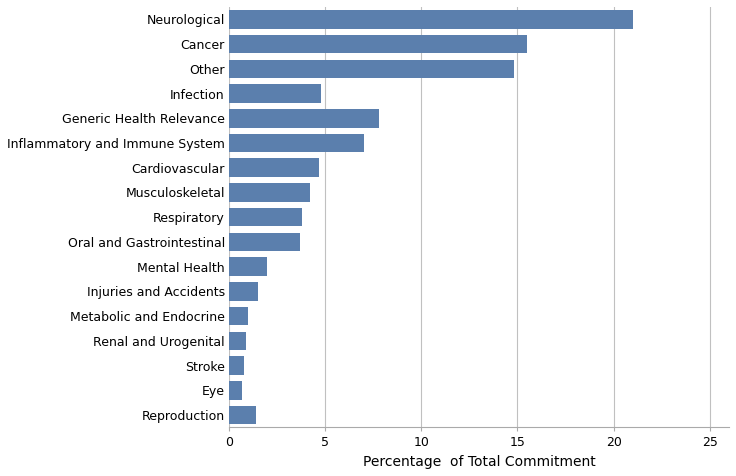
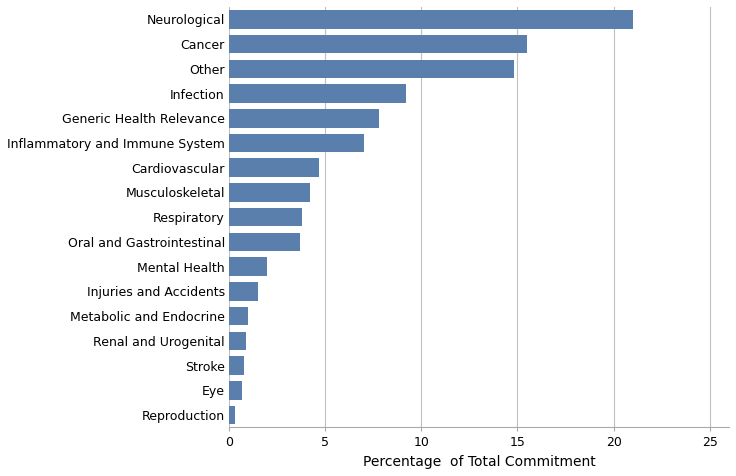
Infection: 4.8 -> 9.2
Reproduction: 1.4 -> 0.3
